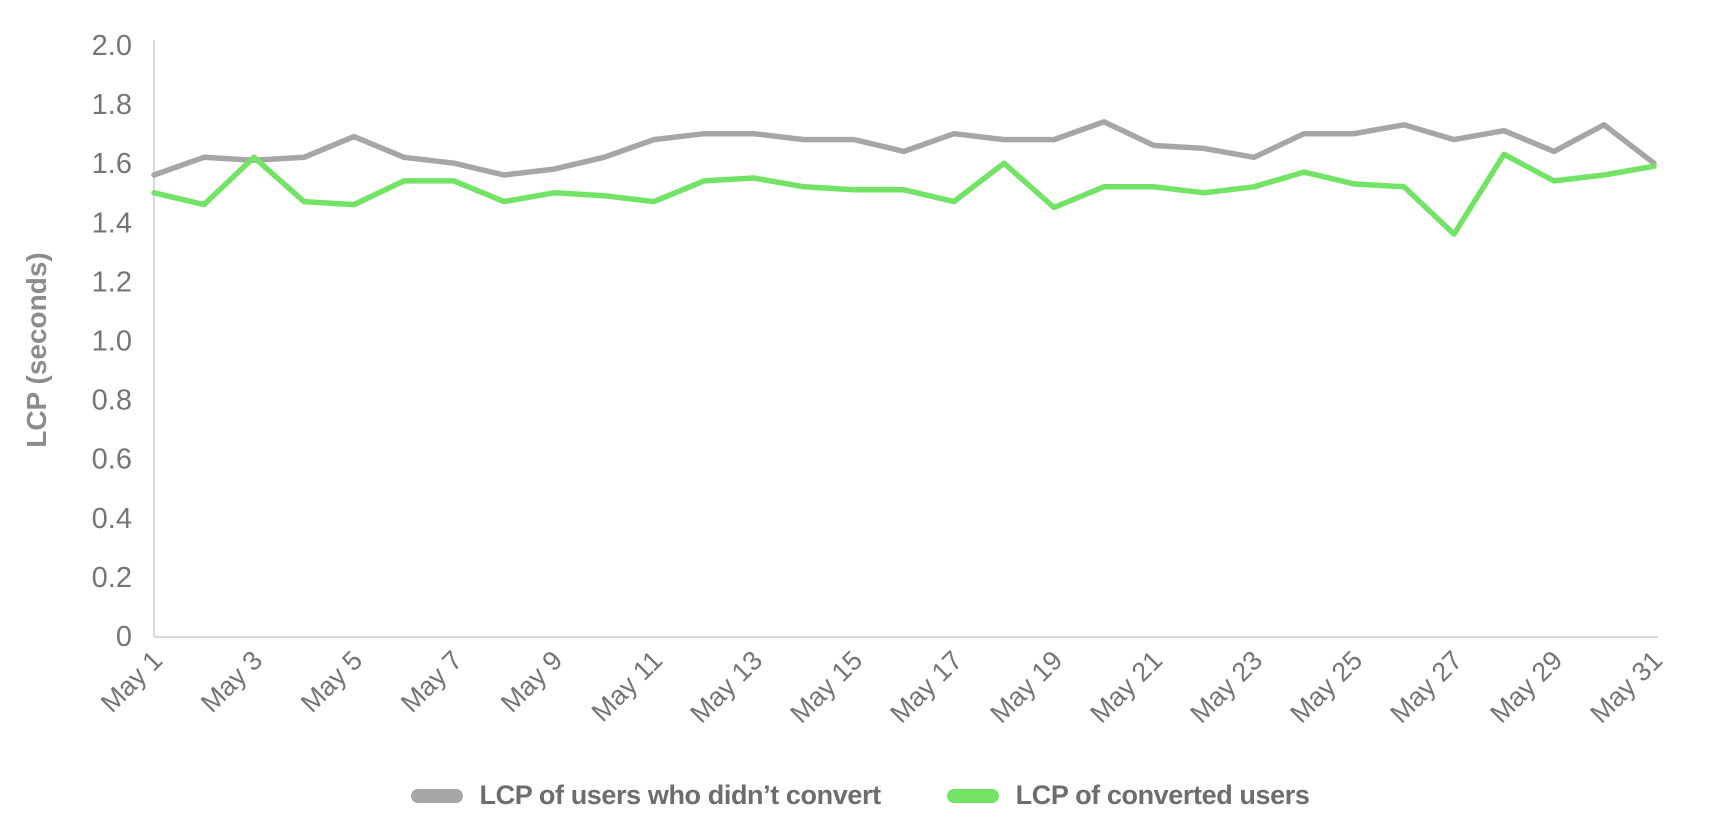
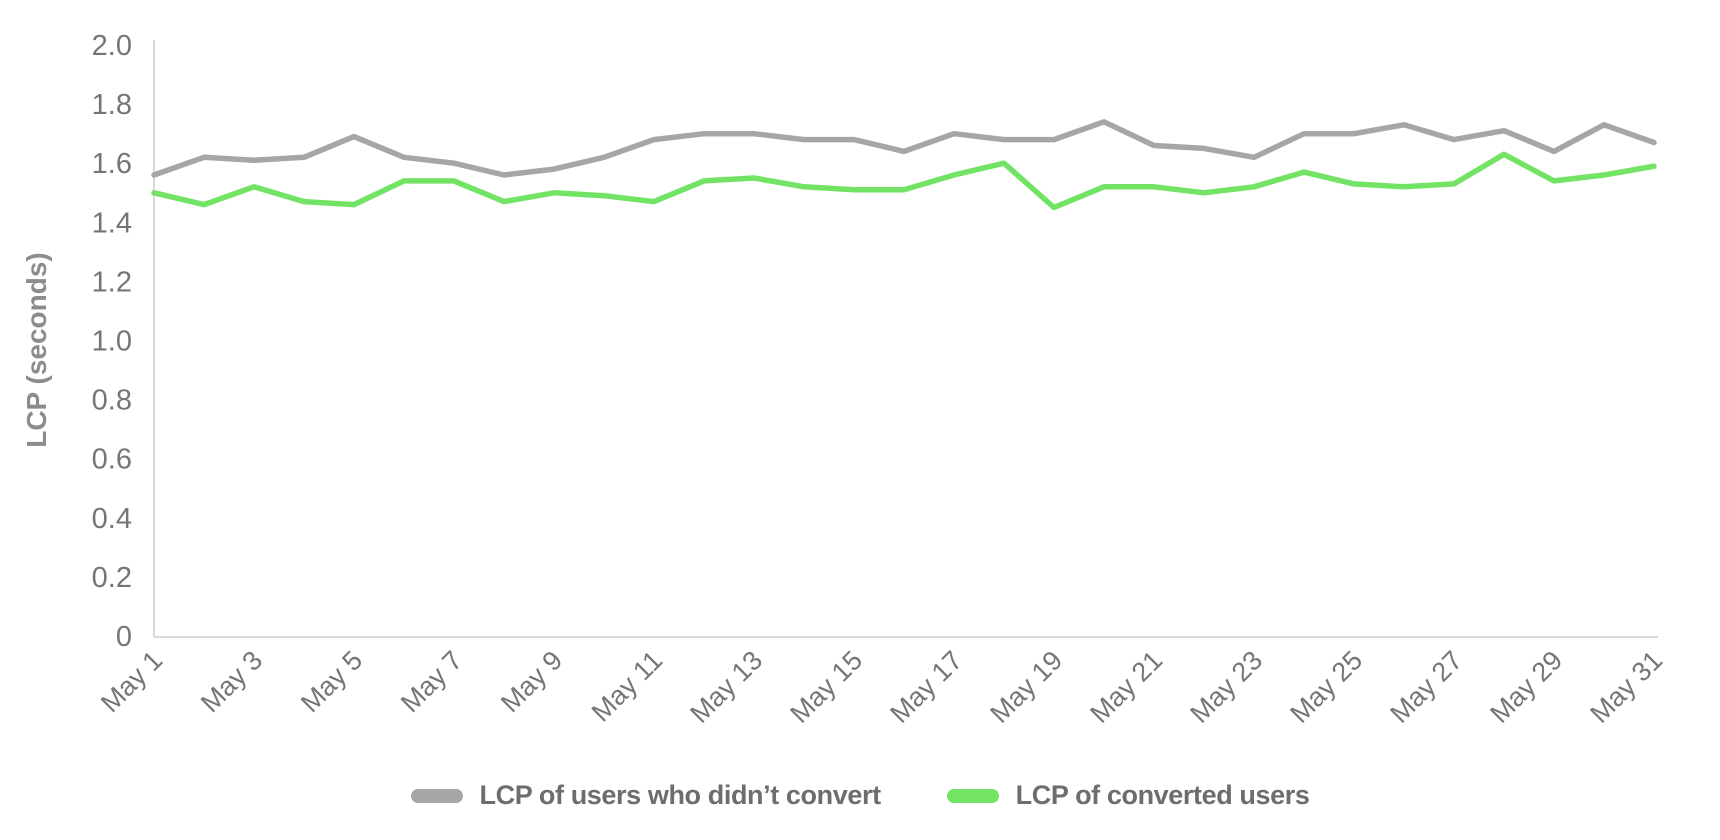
LCP of converted users/May 3: 1.62 -> 1.52
LCP of converted users/May 17: 1.47 -> 1.56
LCP of converted users/May 27: 1.36 -> 1.53
LCP of users who didn’t convert/May 31: 1.60 -> 1.67
